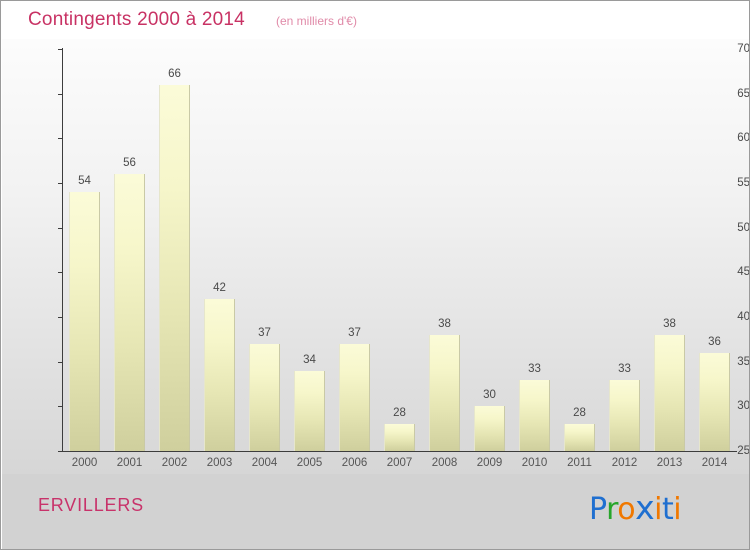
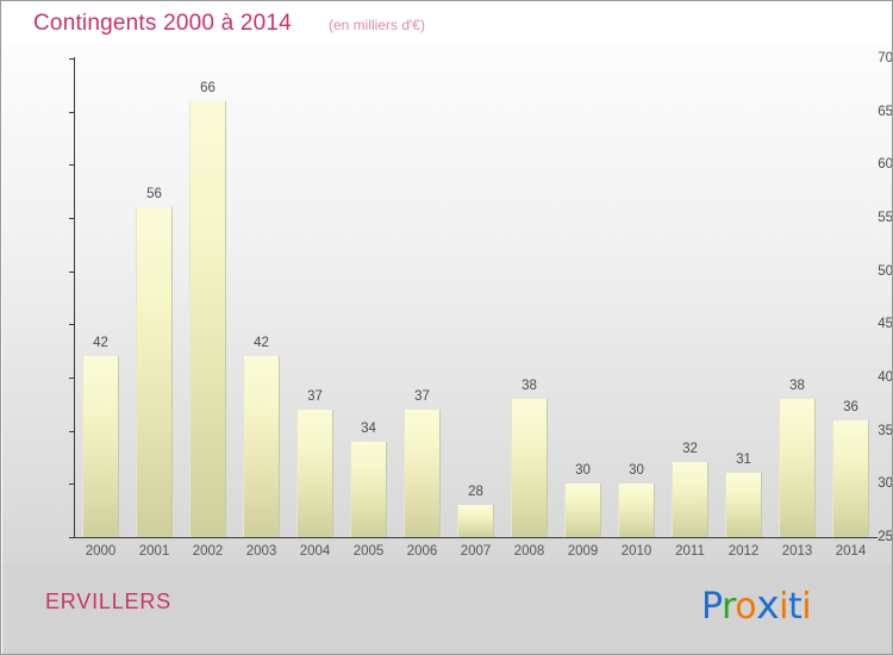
2000: 54 -> 42
2010: 33 -> 30
2011: 28 -> 32
2012: 33 -> 31
